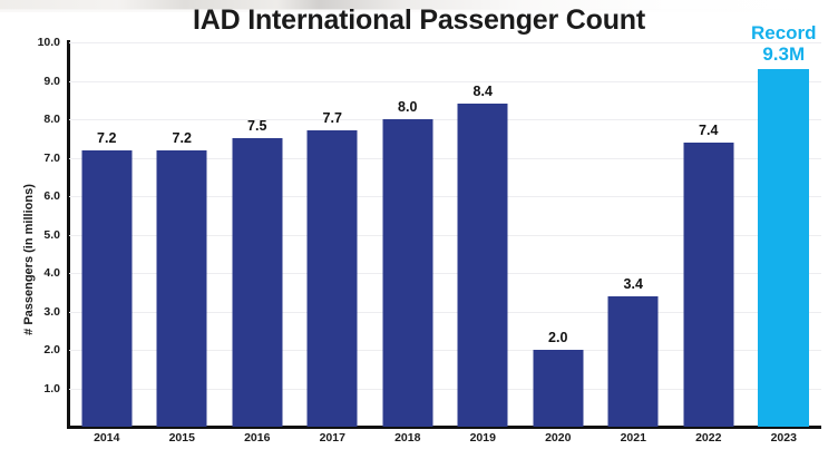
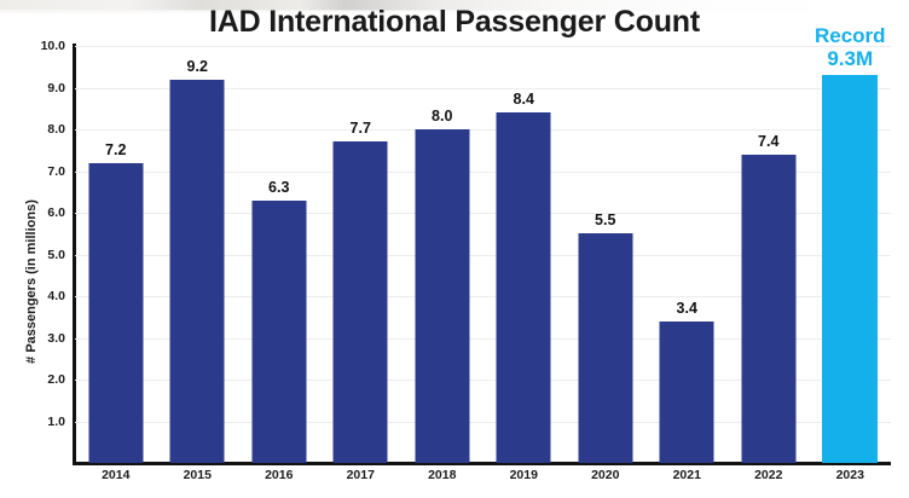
2015: 7.2 -> 9.2
2016: 7.5 -> 6.3
2020: 2.0 -> 5.5
